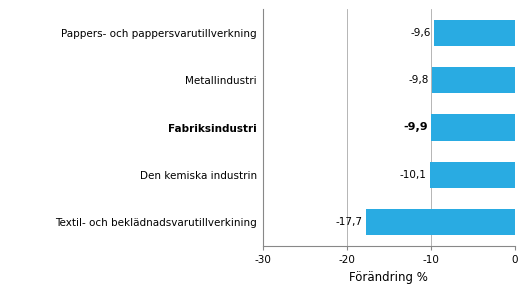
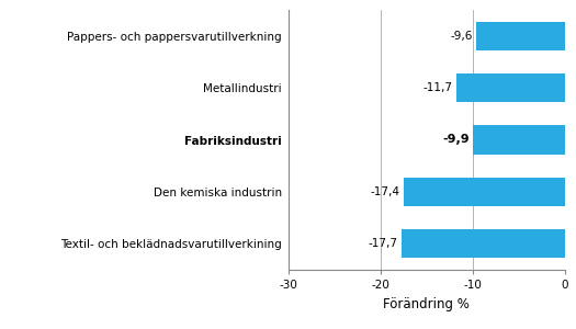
Metallindustri: -9,8 -> -11,7
Den kemiska industrin: -10,1 -> -17,4
